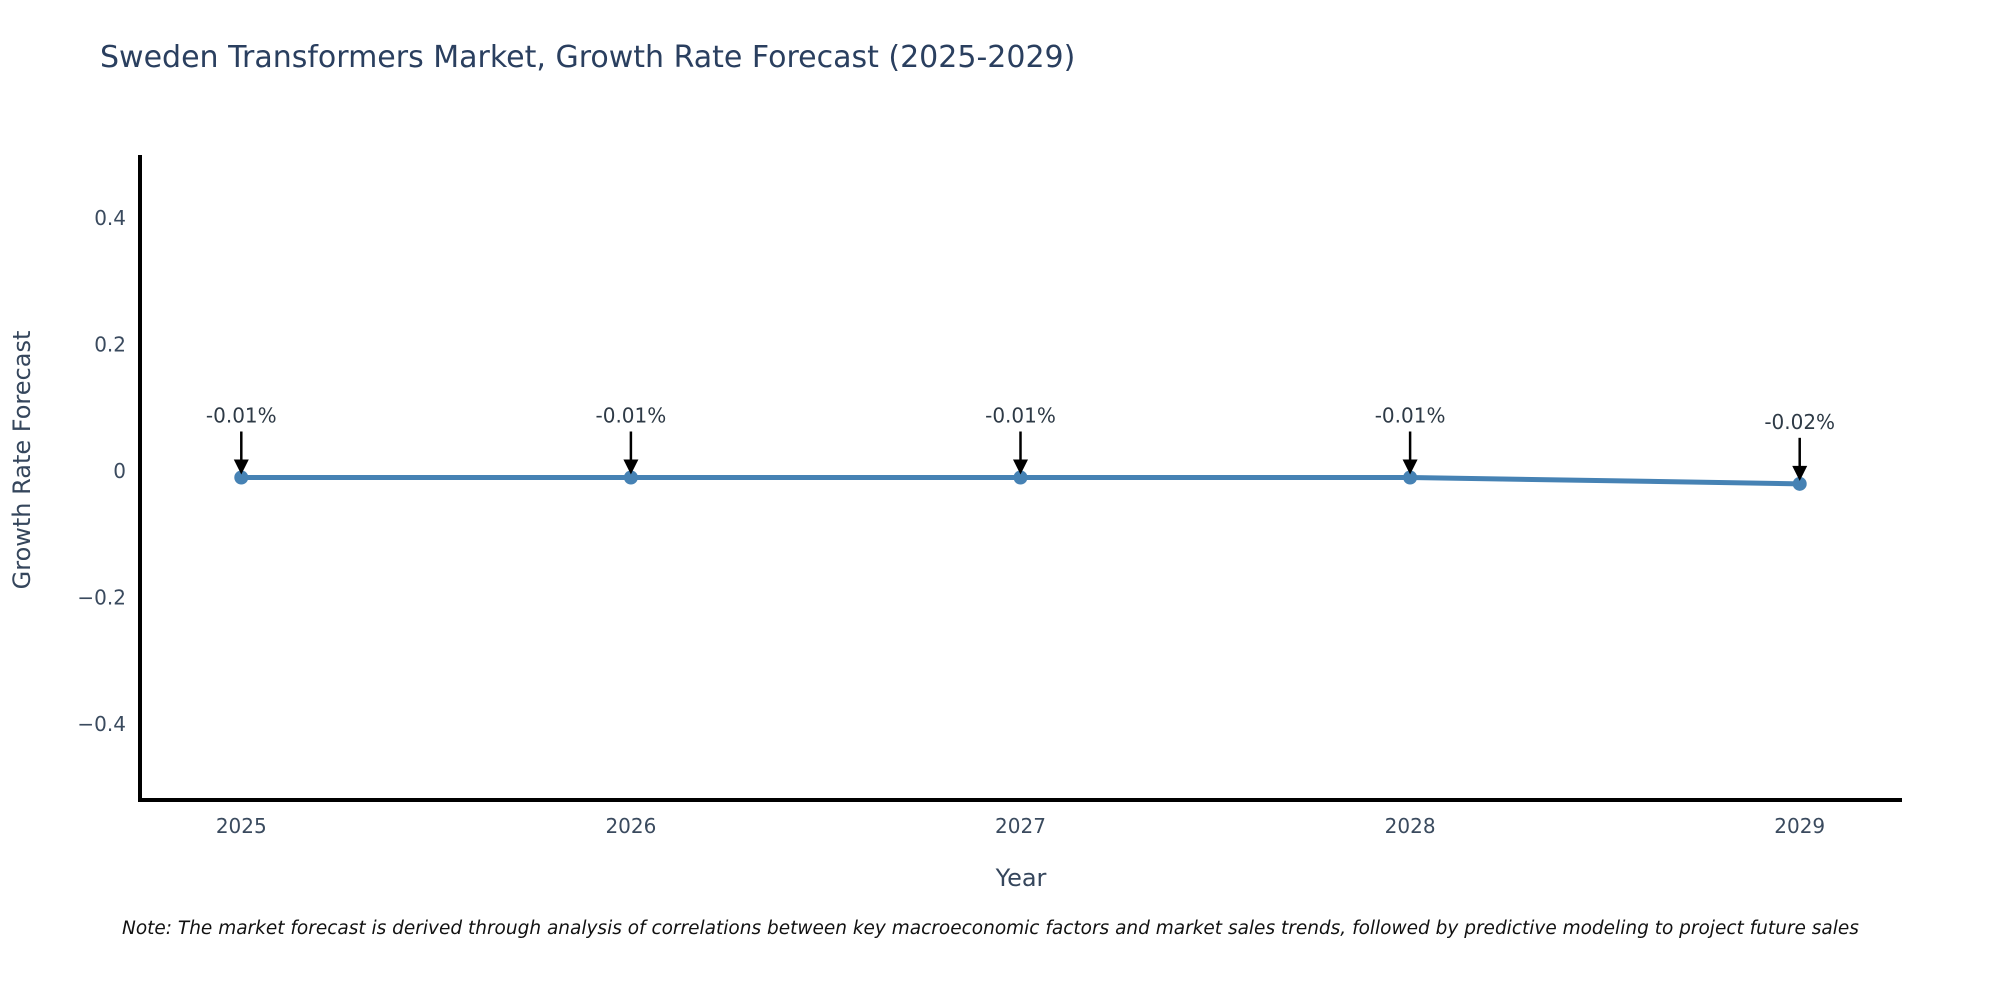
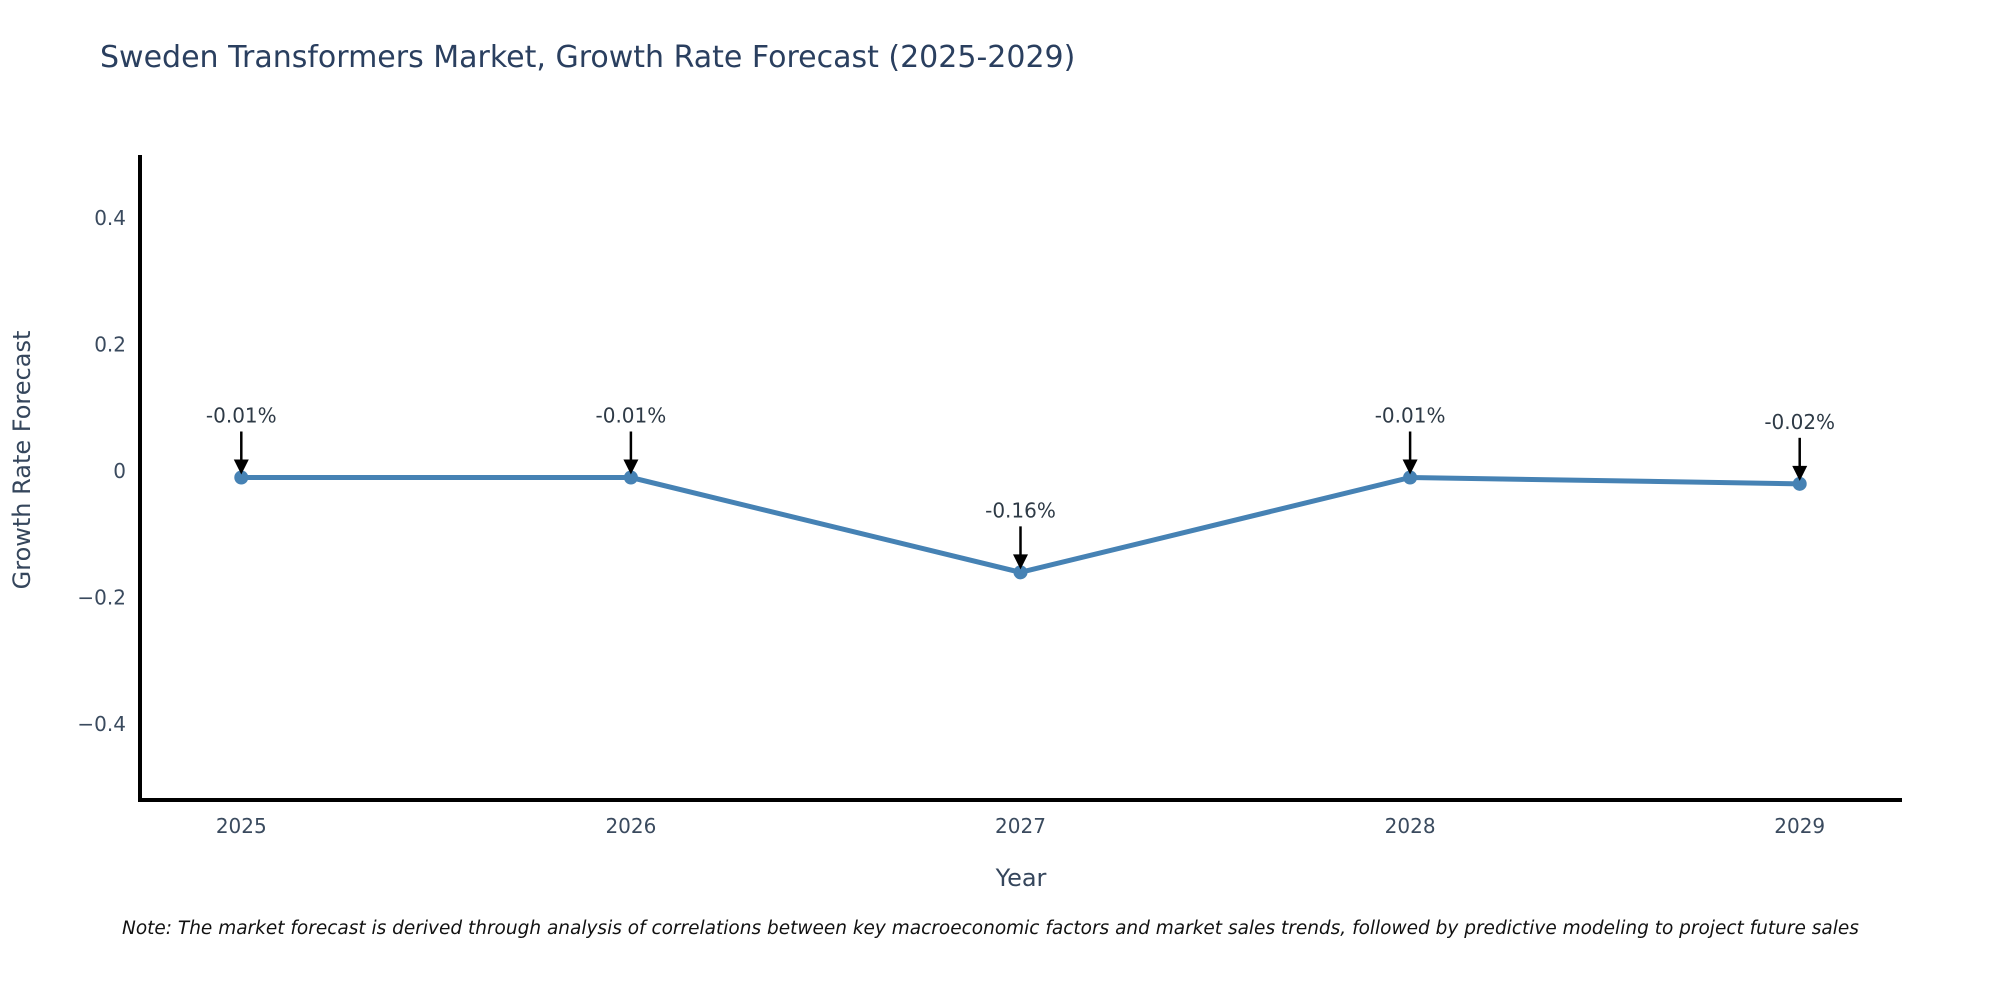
2027: -0.01% -> -0.16%
